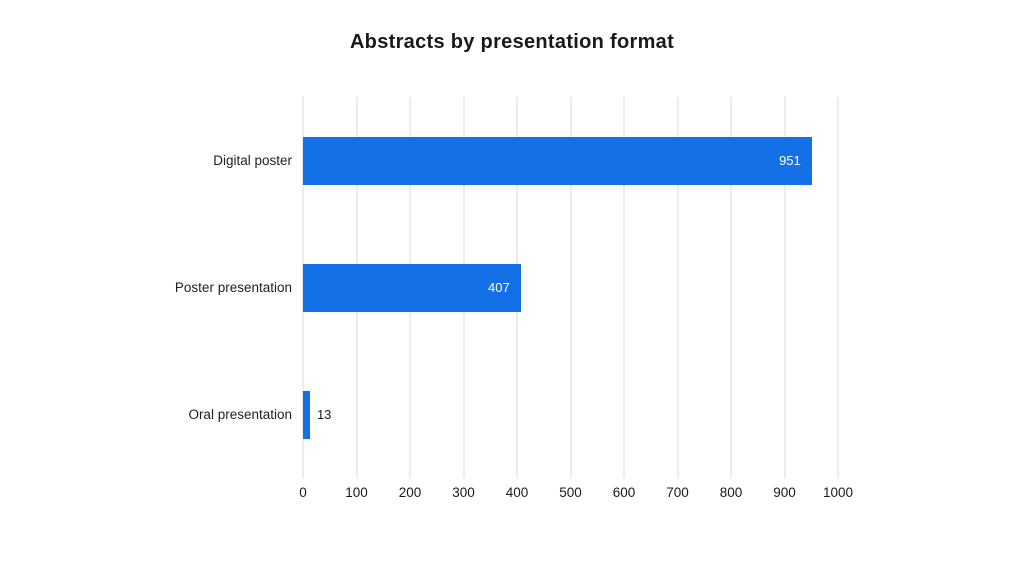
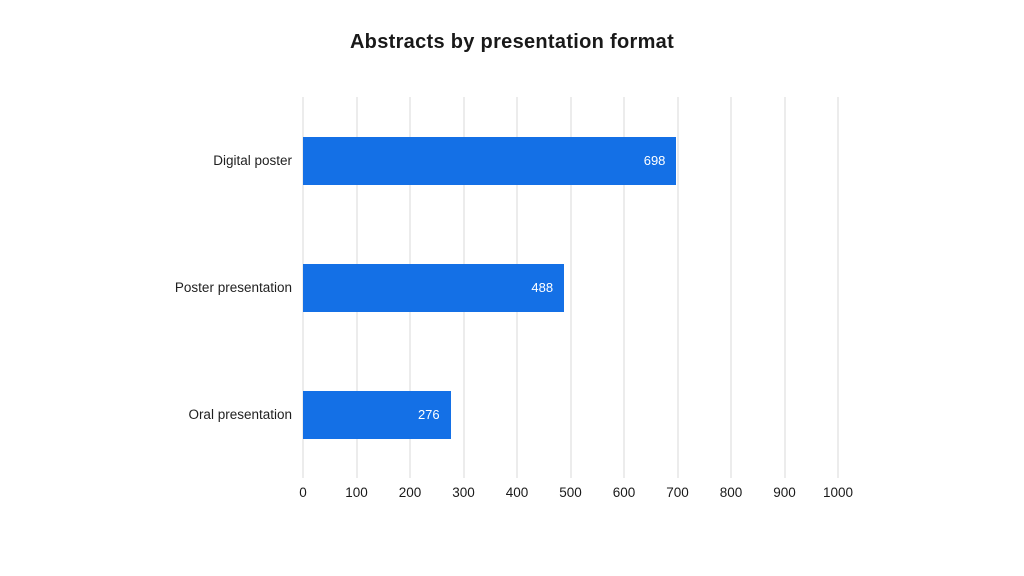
Digital poster: 951 -> 698
Poster presentation: 407 -> 488
Oral presentation: 13 -> 276
